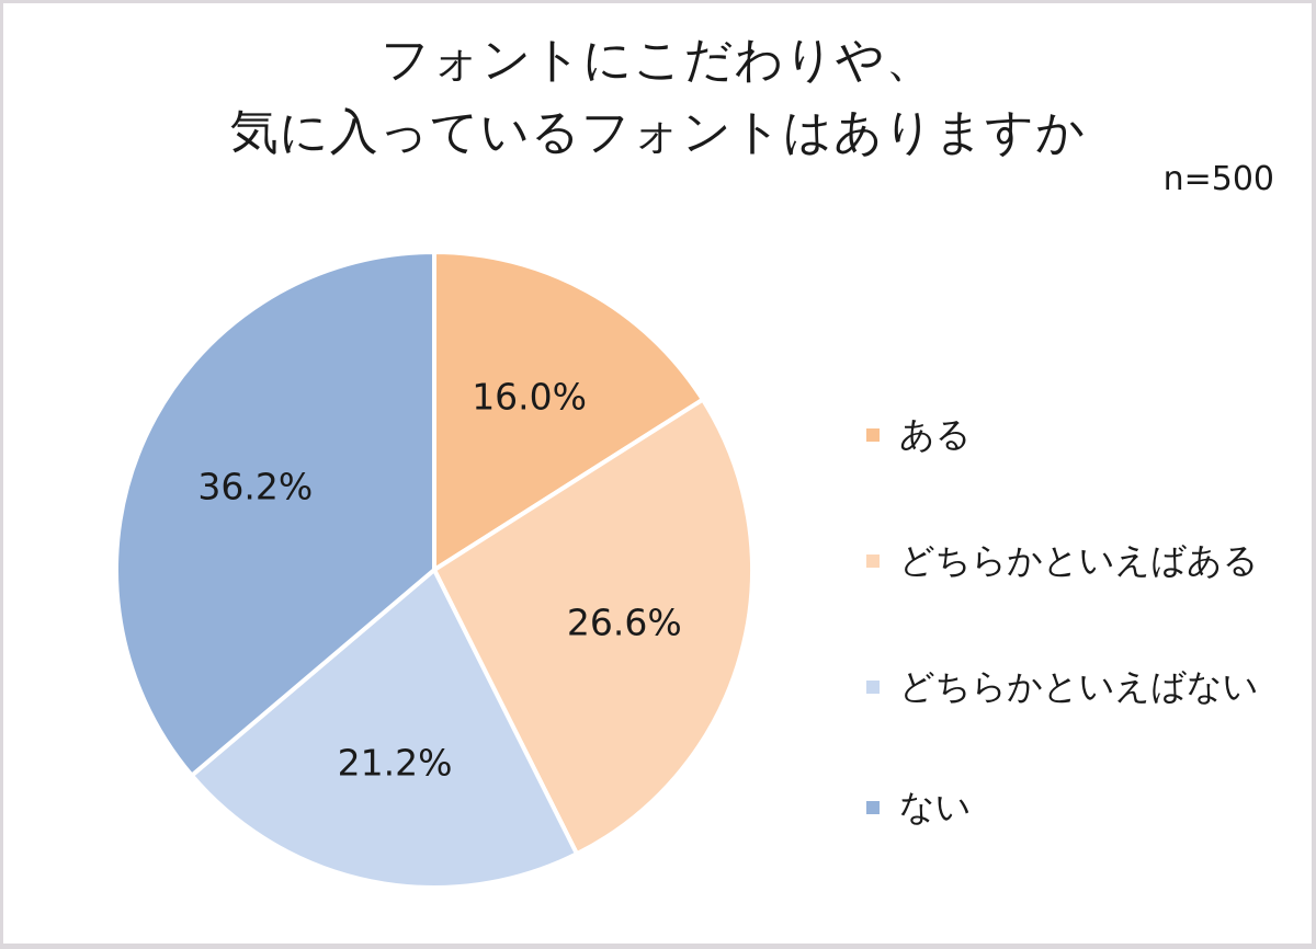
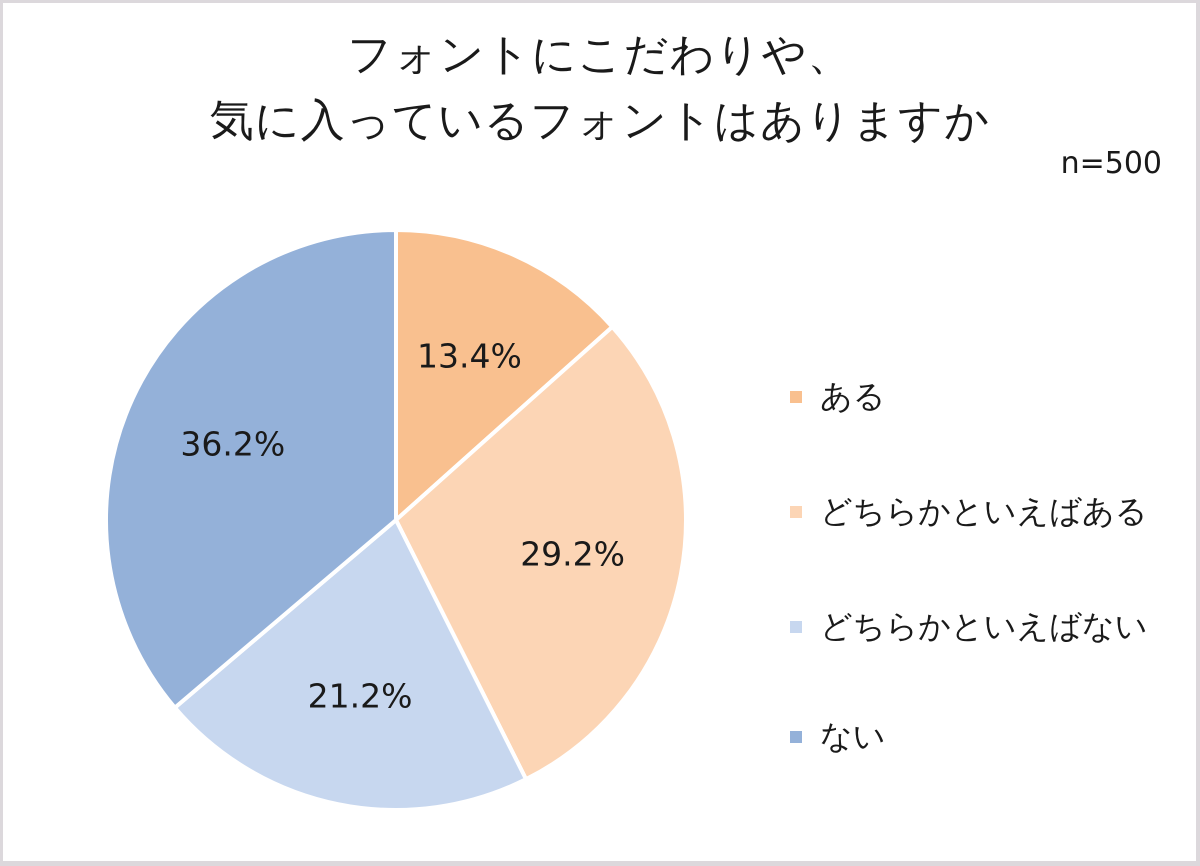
ある: 16.0% -> 13.4%
どちらかといえばある: 26.6% -> 29.2%
